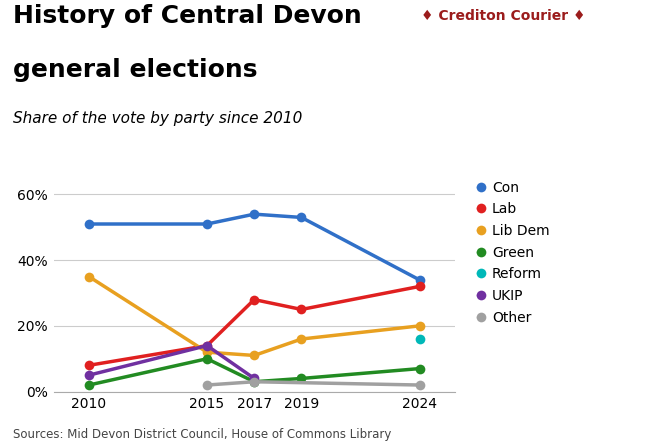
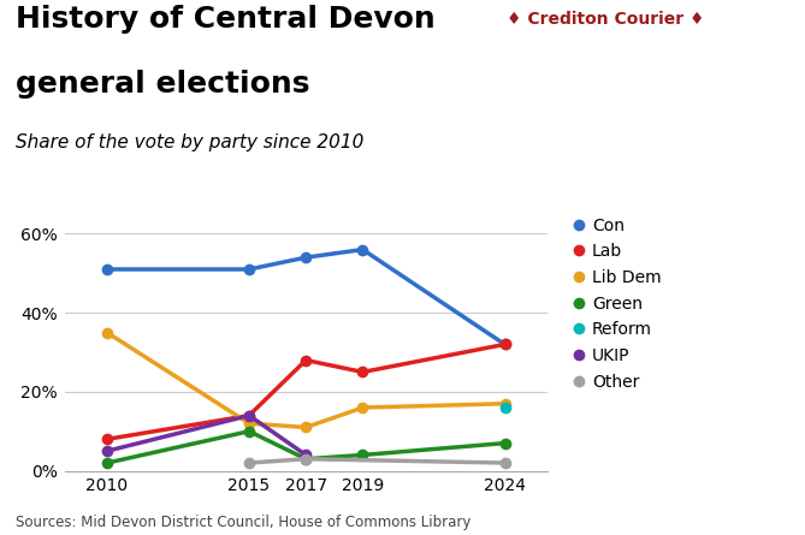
Con/2019: 53% -> 56%
Con/2024: 34% -> 32%
Lib Dem/2024: 20% -> 17%
